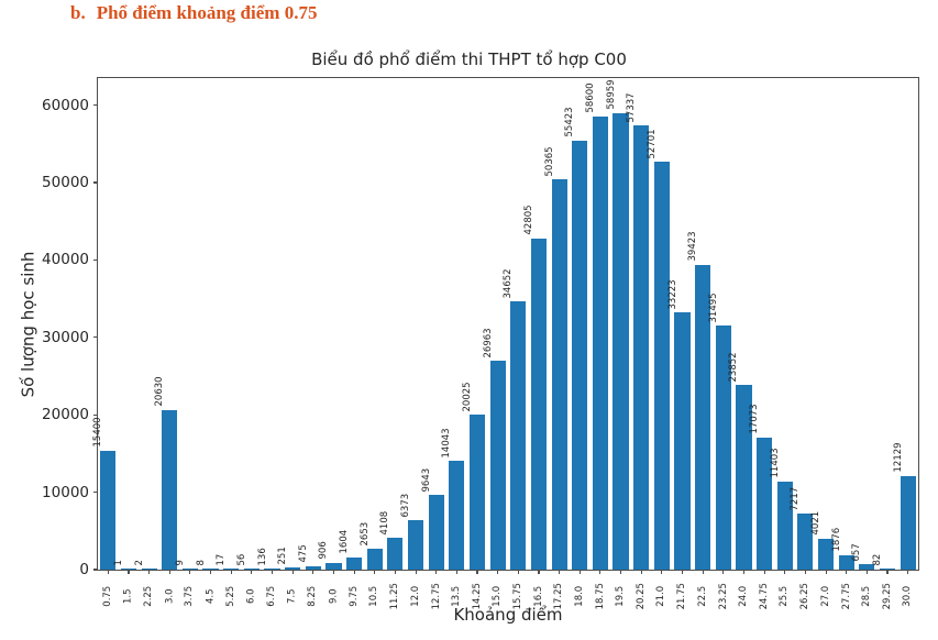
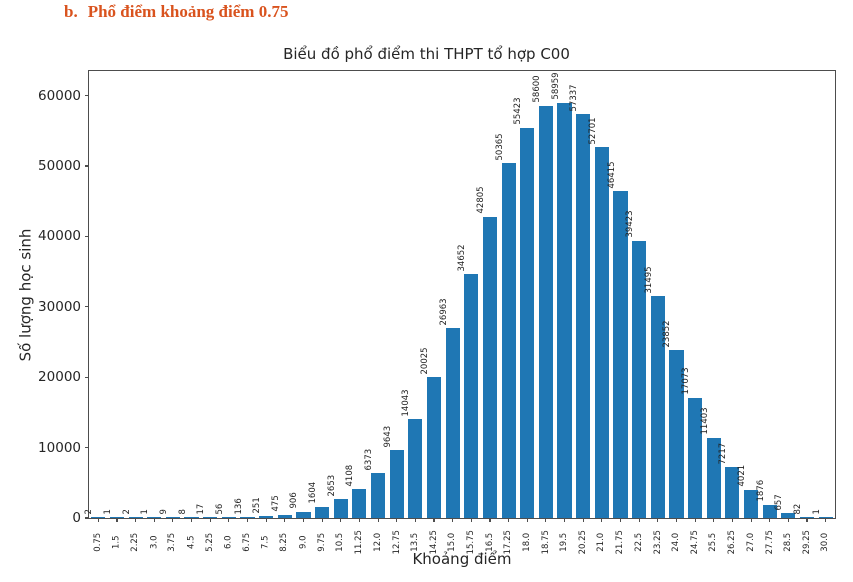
0.75: 15400 -> 2
3.0: 20630 -> 1
21.75: 33223 -> 46415
30.0: 12129 -> 1
